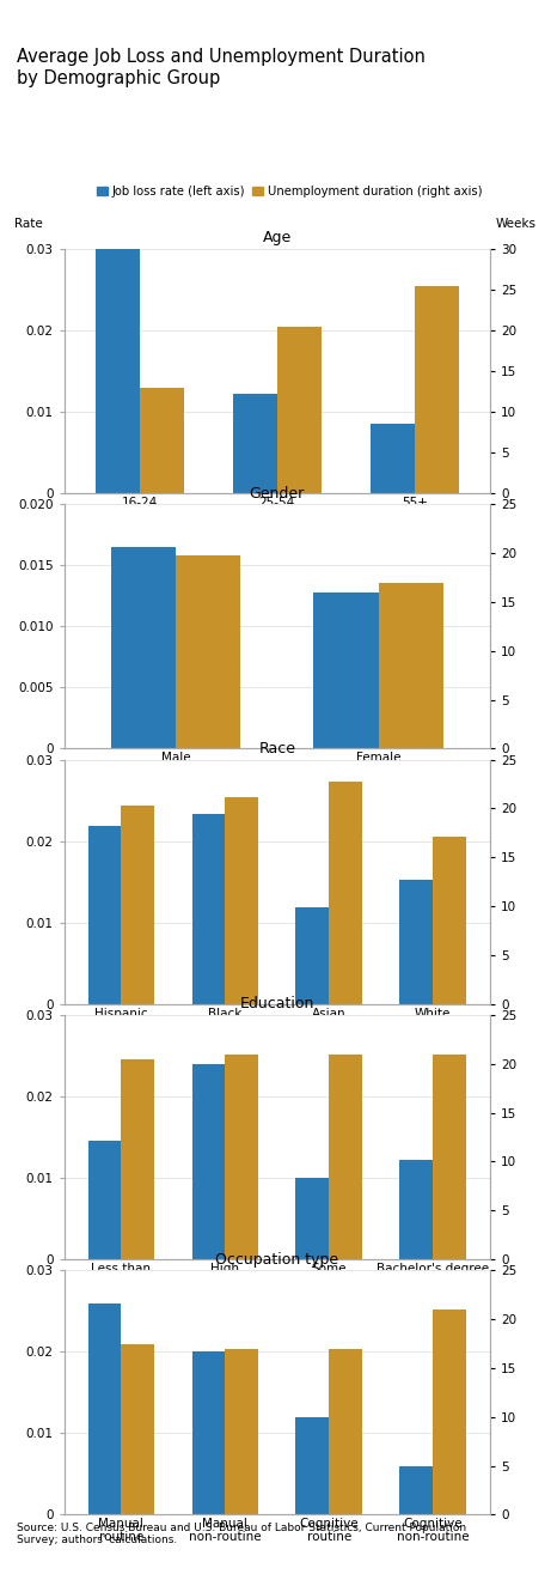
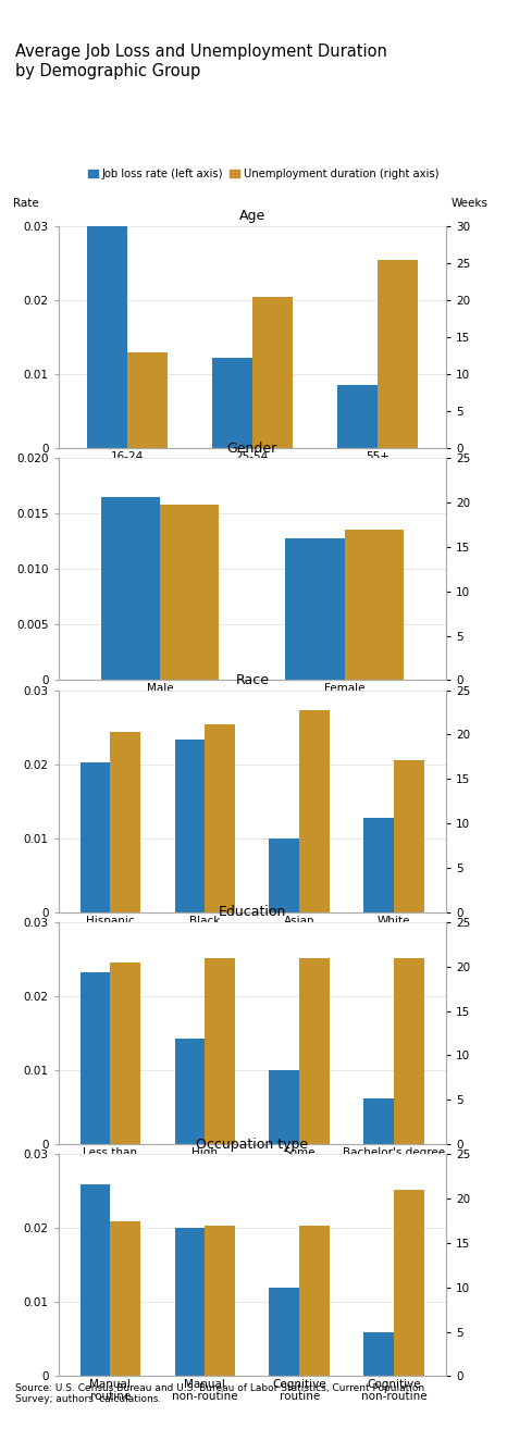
Race/Job loss rate (left axis)/Hispanic: 0.0218 -> 0.0202
Race/Job loss rate (left axis)/Asian: 0.0118 -> 0.0100
Race/Job loss rate (left axis)/White: 0.0152 -> 0.0127
Education/Job loss rate (left axis)/Less than high school: 0.0146 -> 0.0232
Education/Job loss rate (left axis)/High school: 0.0240 -> 0.0143
Education/Job loss rate (left axis)/Bachelor's degree or higher: 0.0122 -> 0.0062
